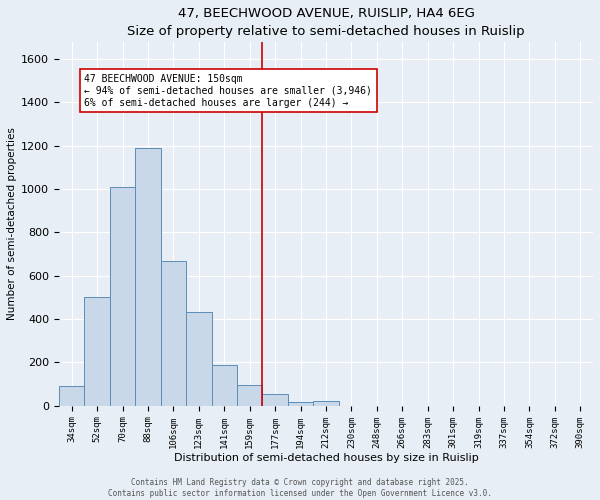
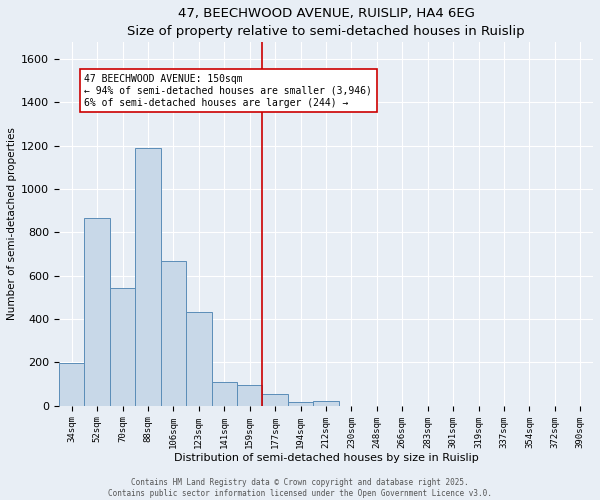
34sqm: 90 -> 195
52sqm: 500 -> 865
70sqm: 1010 -> 545
141sqm: 185 -> 110
